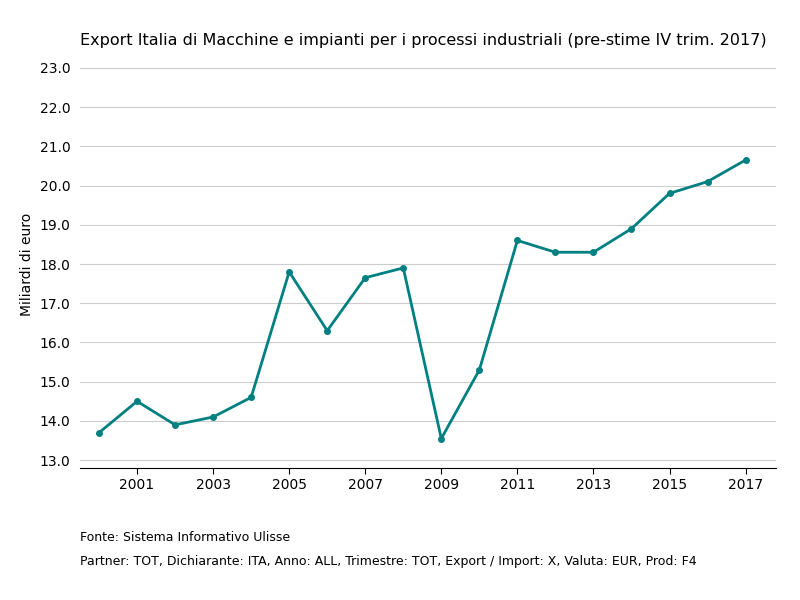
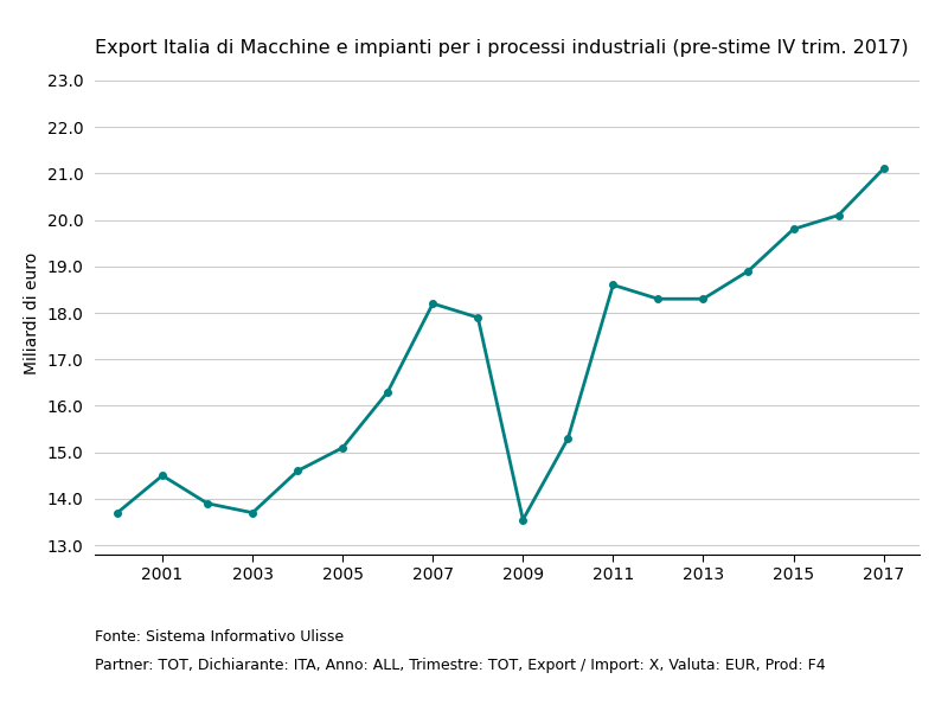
2003: 14.10 -> 13.70
2005: 17.80 -> 15.10
2007: 17.65 -> 18.20
2017: 20.65 -> 21.10
